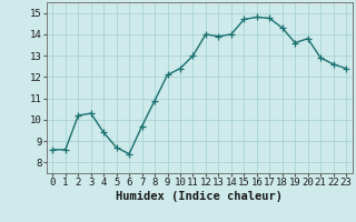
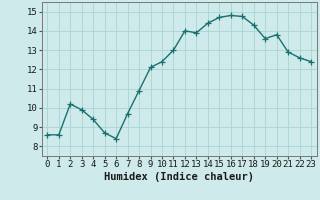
3: 10.3 -> 9.9
14: 14.0 -> 14.4
